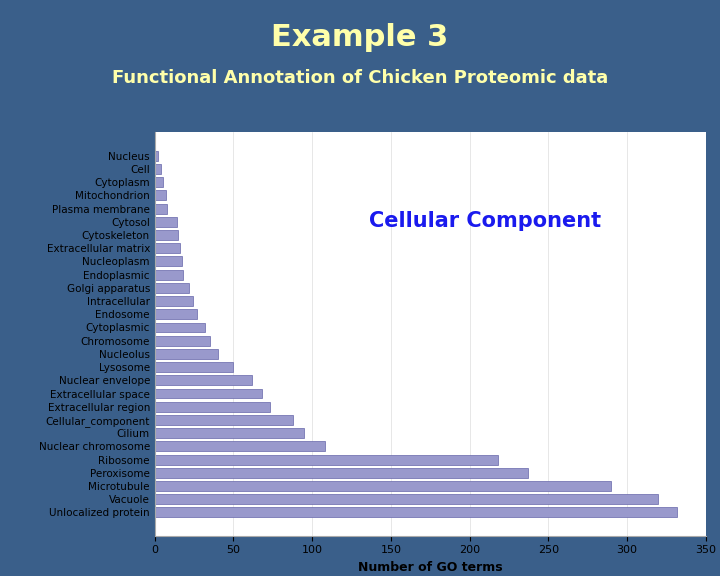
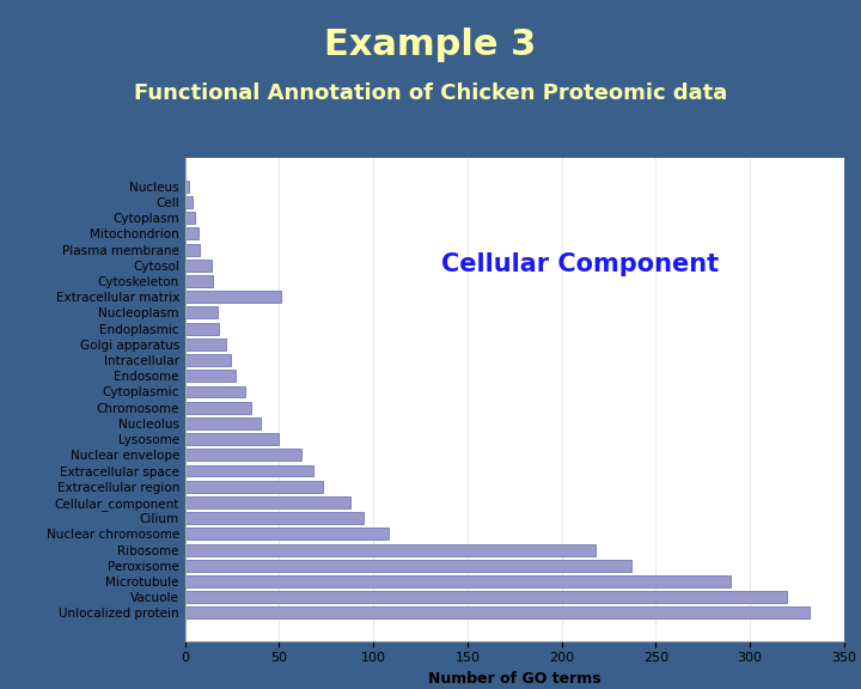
Extracellular matrix: 16 -> 51
